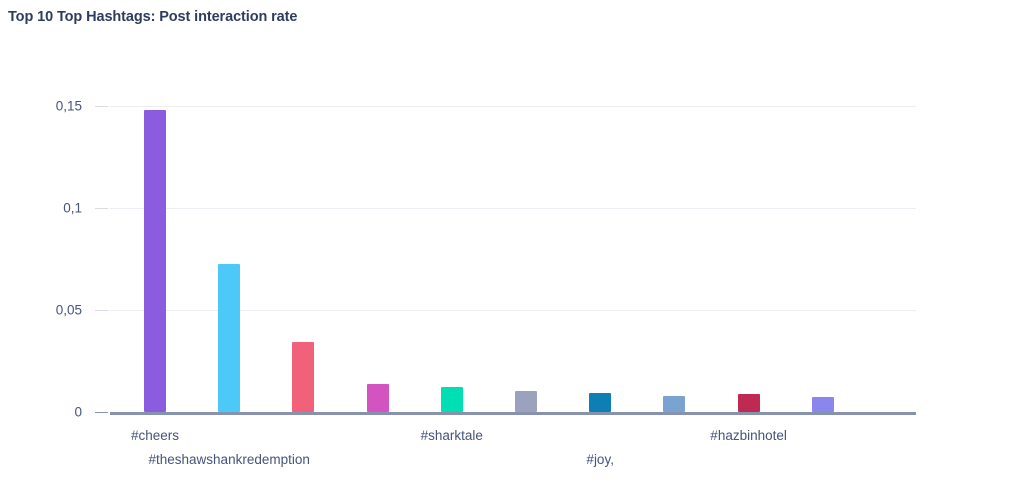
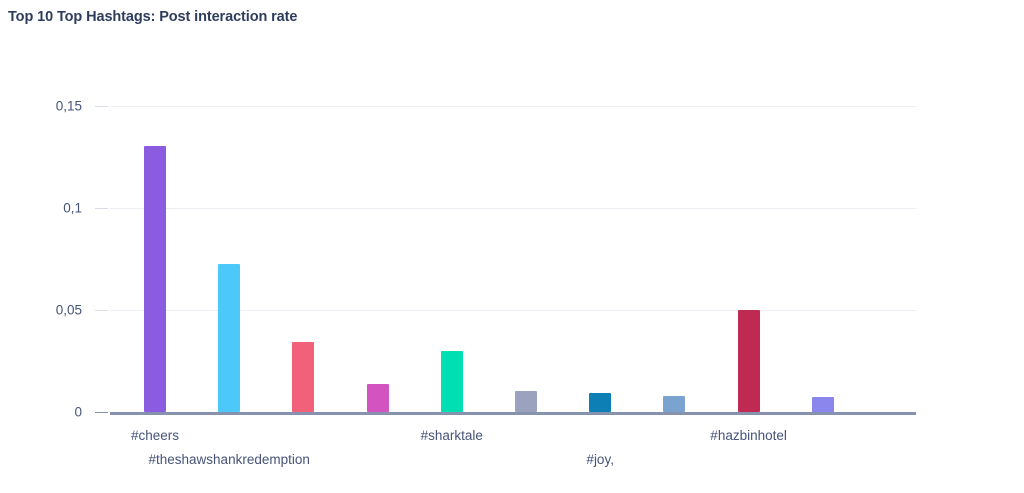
#cheers: 0,15 -> 0,13
#sharktale: 0,01 -> 0,03
#hazbinhotel: 0,01 -> 0,05
